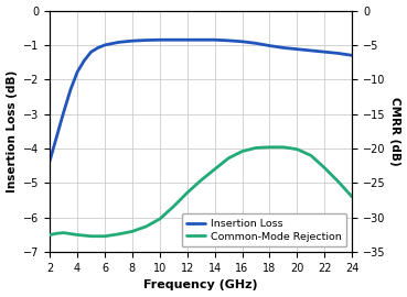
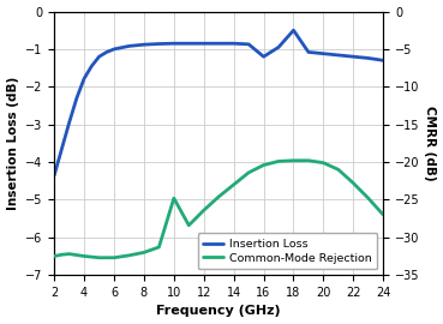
Common-Mode Rejection/10: -30.2 -> -24.8
Insertion Loss/16: -0.90 -> -1.20
Insertion Loss/18: -1.02 -> -0.50
